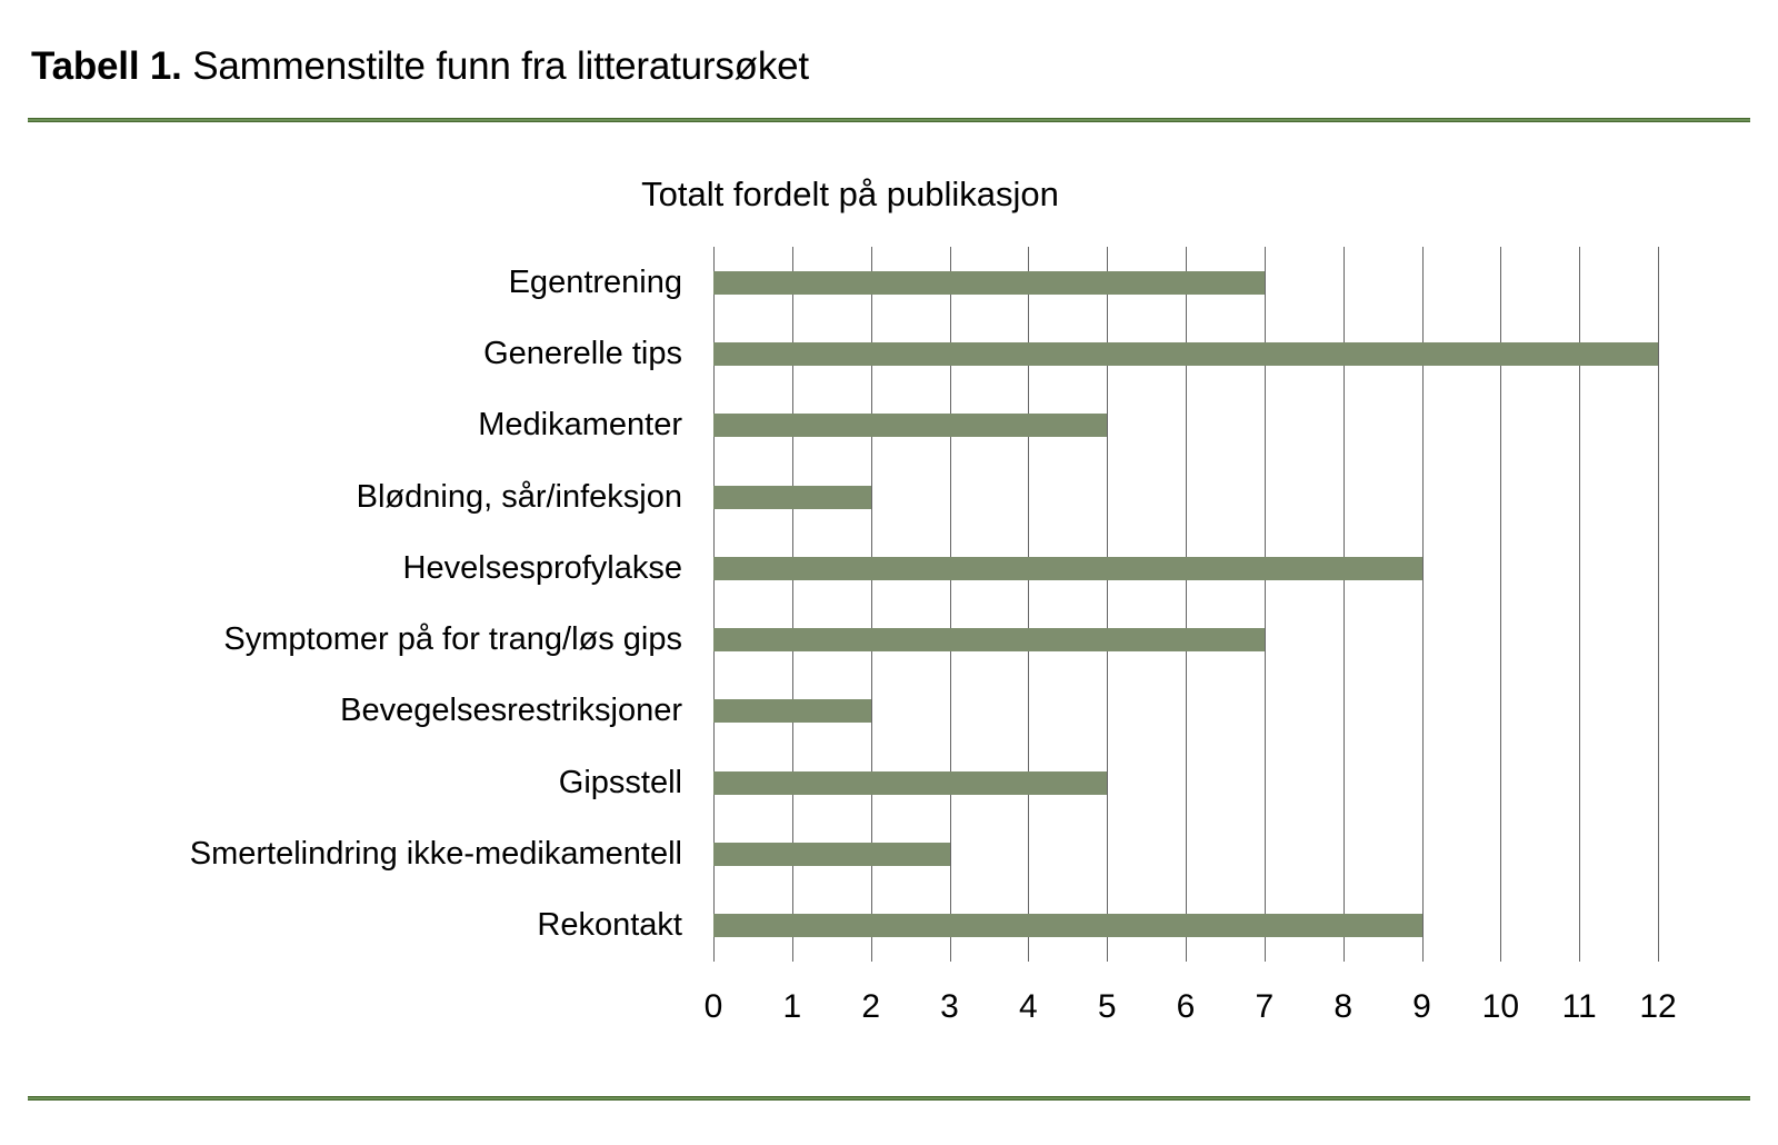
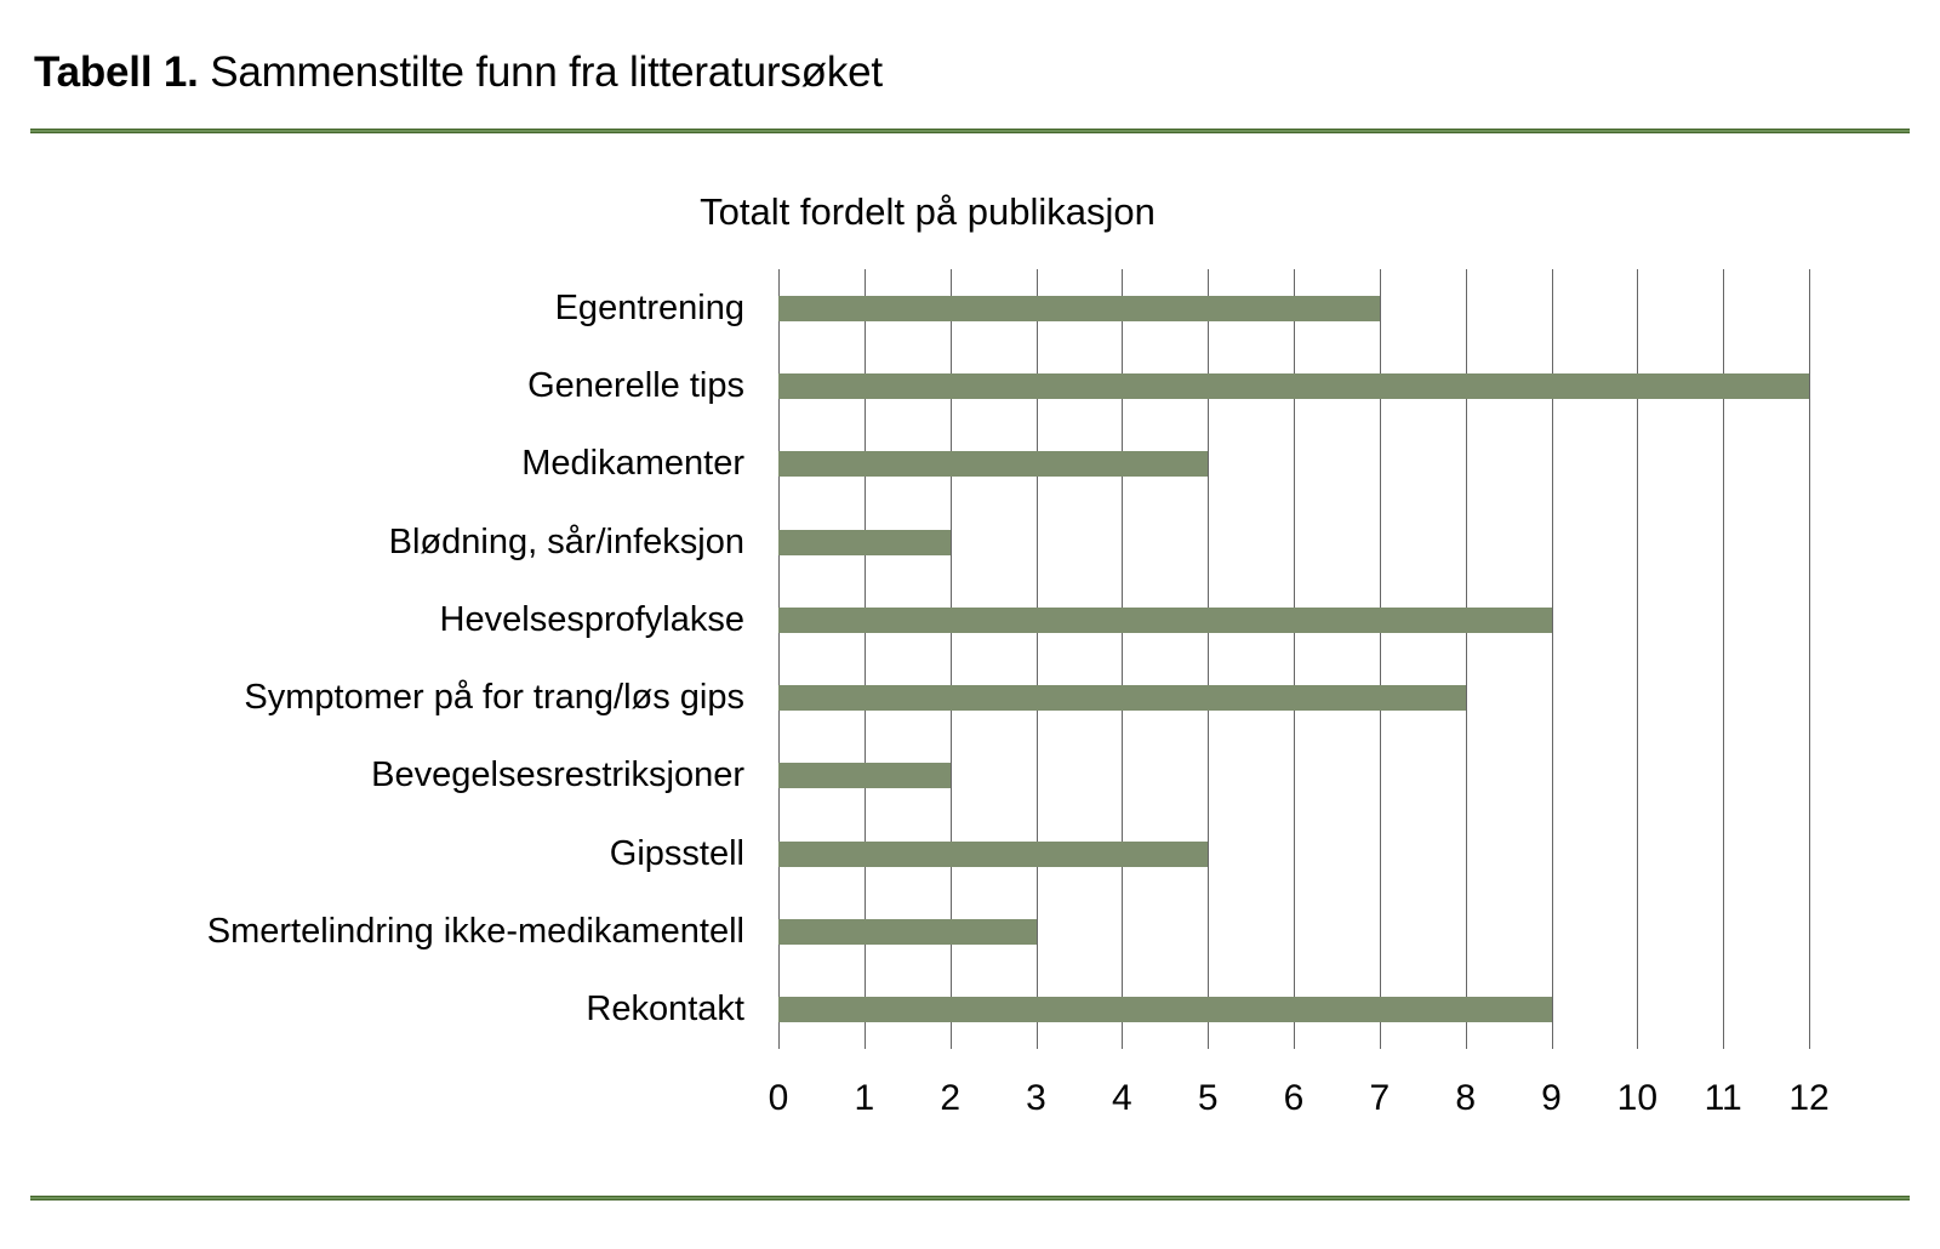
Symptomer på for trang/løs gips: 7 -> 8
